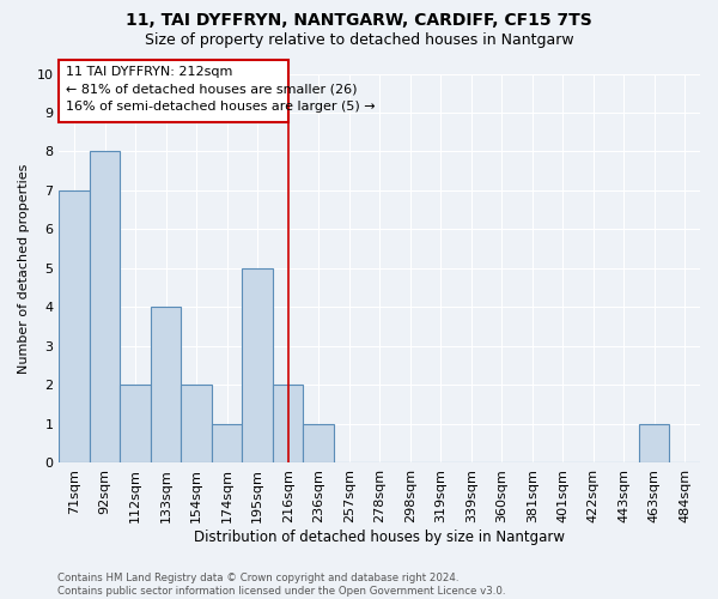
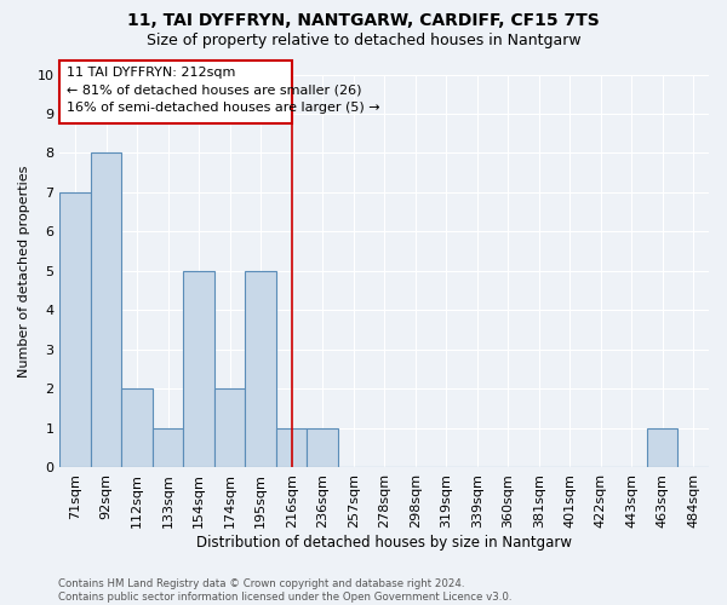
133sqm: 4 -> 1
154sqm: 2 -> 5
174sqm: 1 -> 2
216sqm: 2 -> 1
